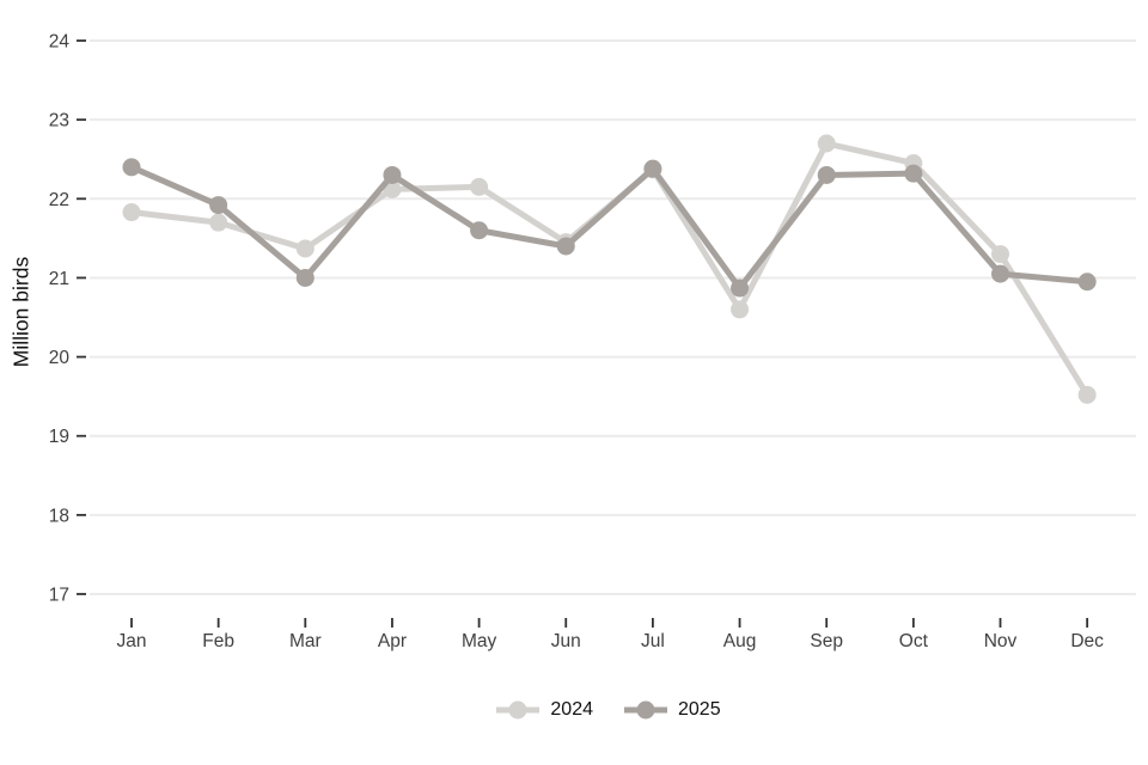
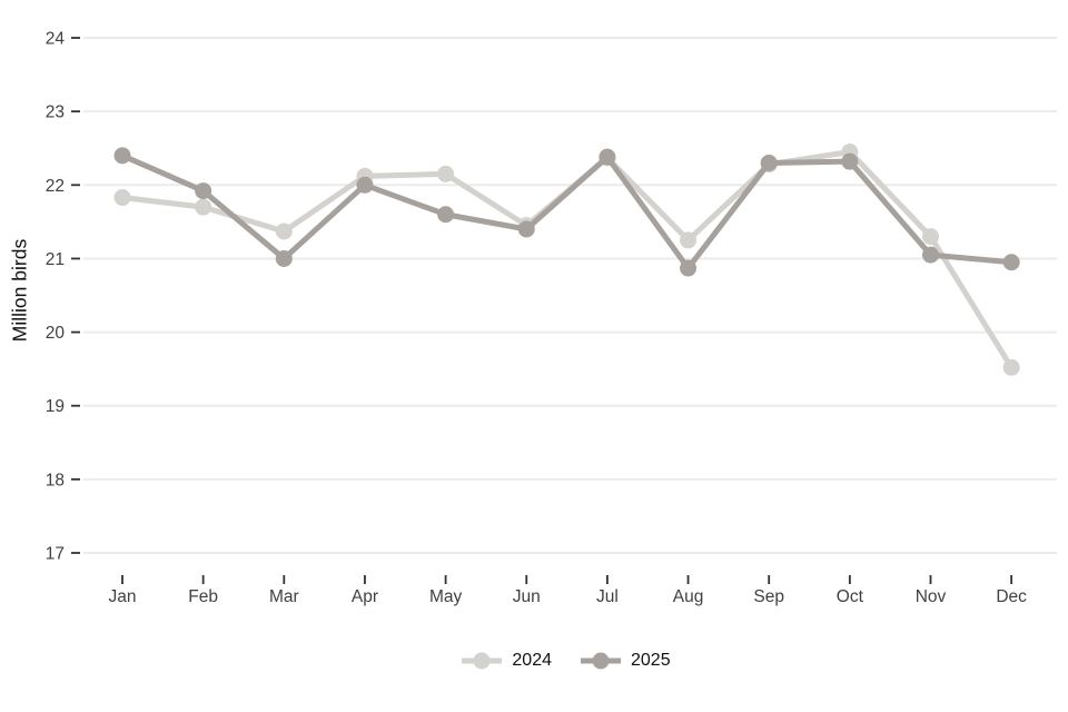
2025/Apr: 22.3 -> 22.0
2024/Aug: 20.6 -> 21.2
2024/Sep: 22.7 -> 22.3
